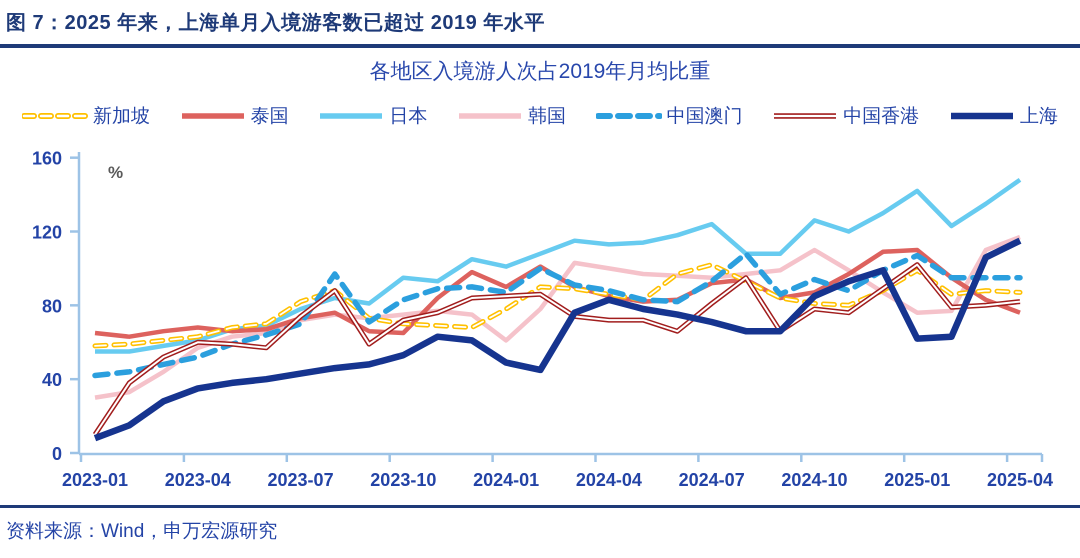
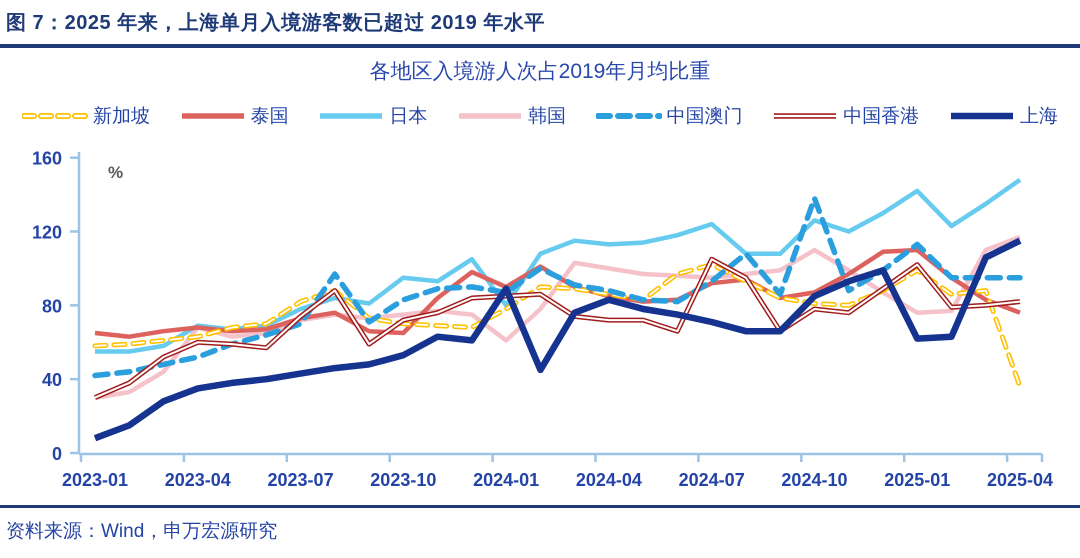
中国香港/2023-01: 10 -> 30
日本/2023-04: 61 -> 69
韩国/2023-04: 57 -> 68
日本/2024-01: 101 -> 80
上海/2024-01: 49 -> 89
中国香港/2024-07: 81 -> 105
中国澳门/2024-10: 94 -> 138
中国澳门/2025-01: 107 -> 113
新加坡/2025-04: 87 -> 36
